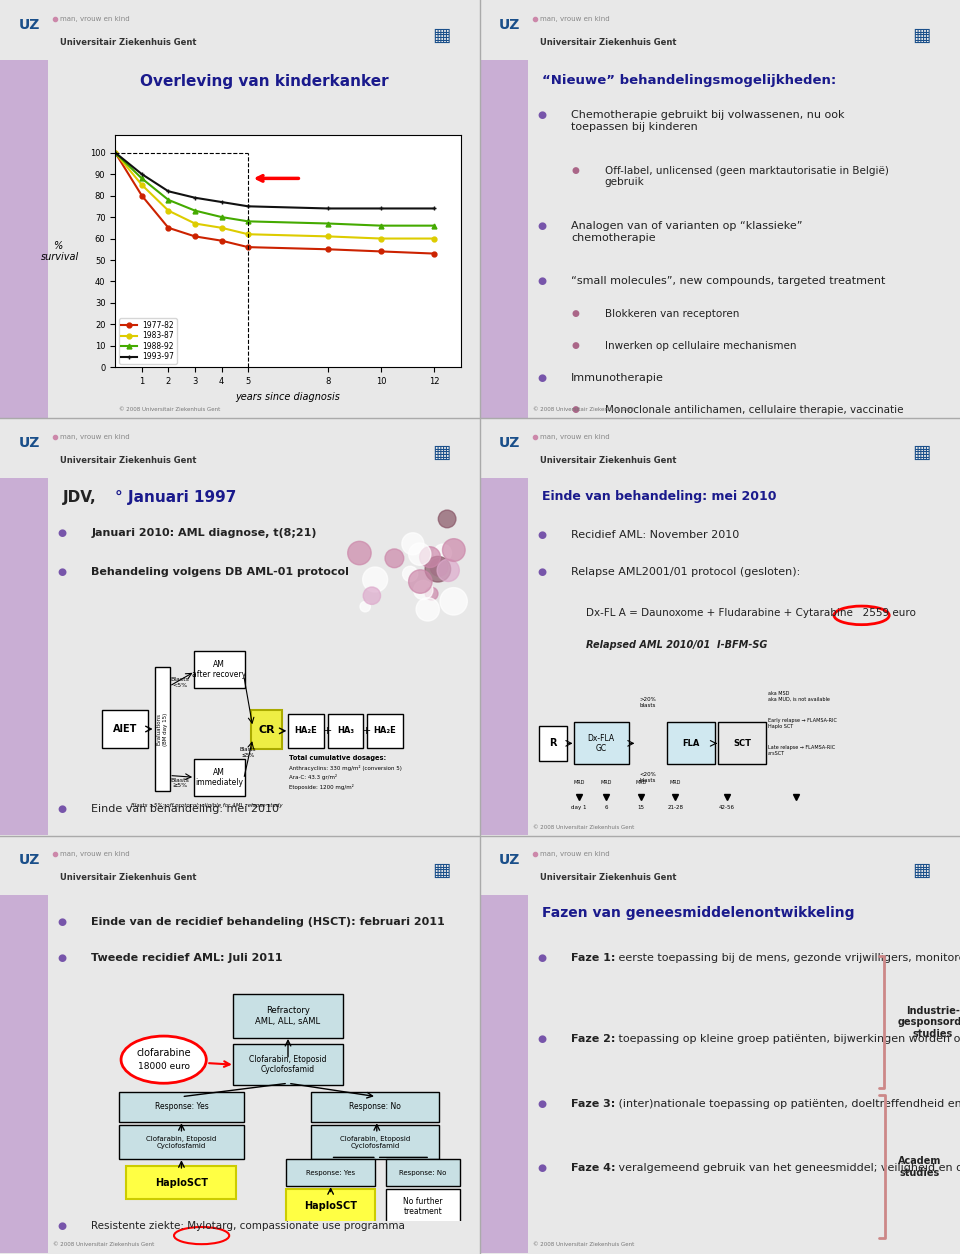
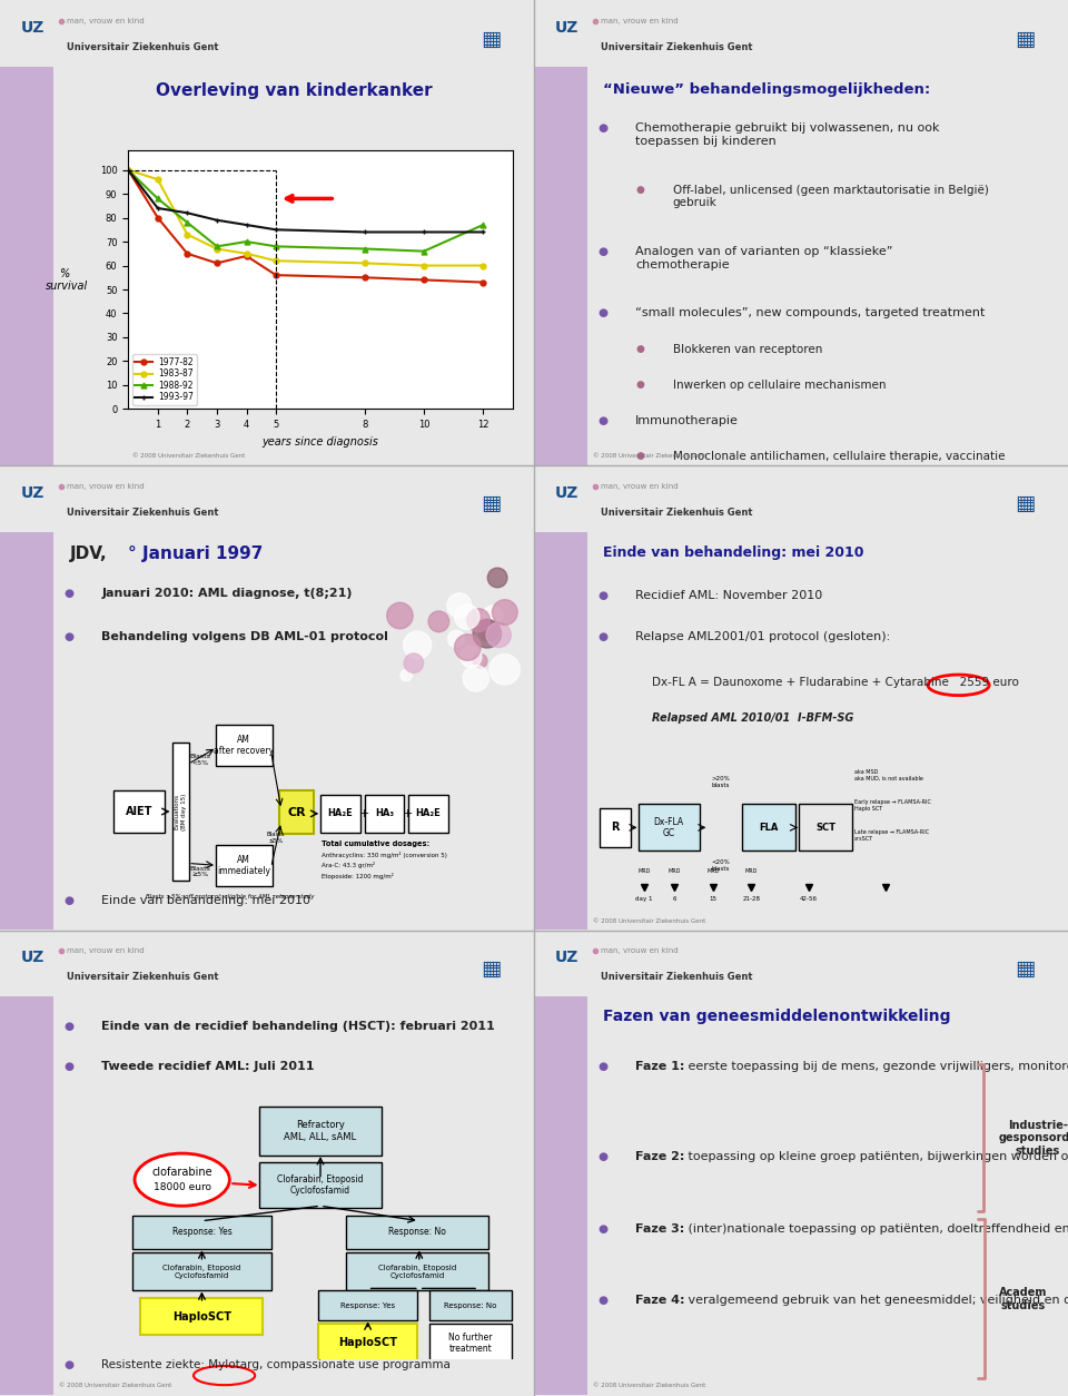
1983-87/1: 85 -> 96
1993-97/1: 90 -> 84
1988-92/3: 73 -> 68
1977-82/4: 59 -> 64
1988-92/12: 66 -> 77
